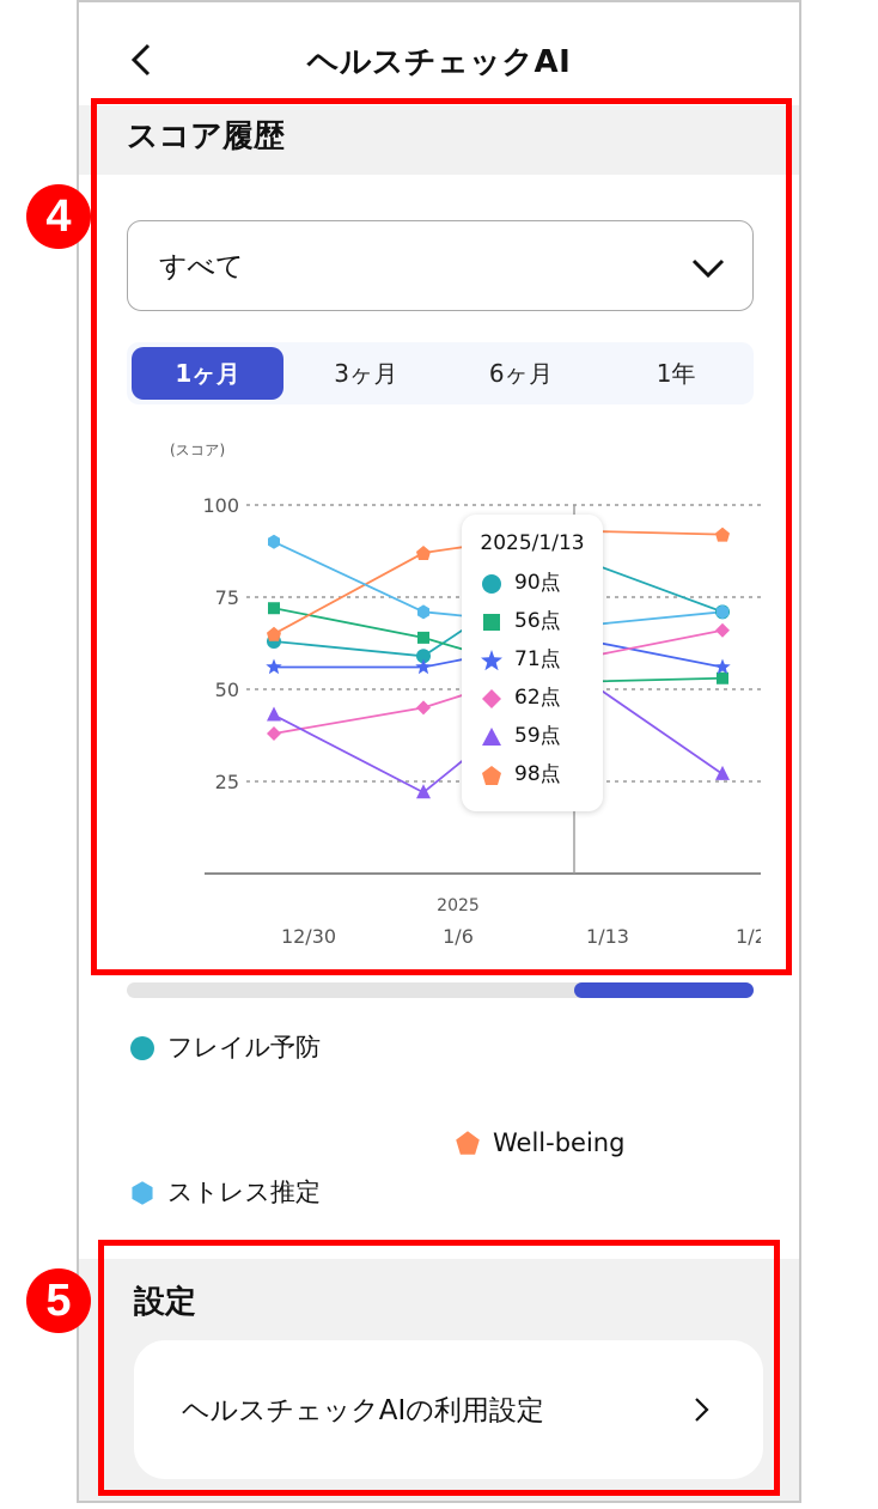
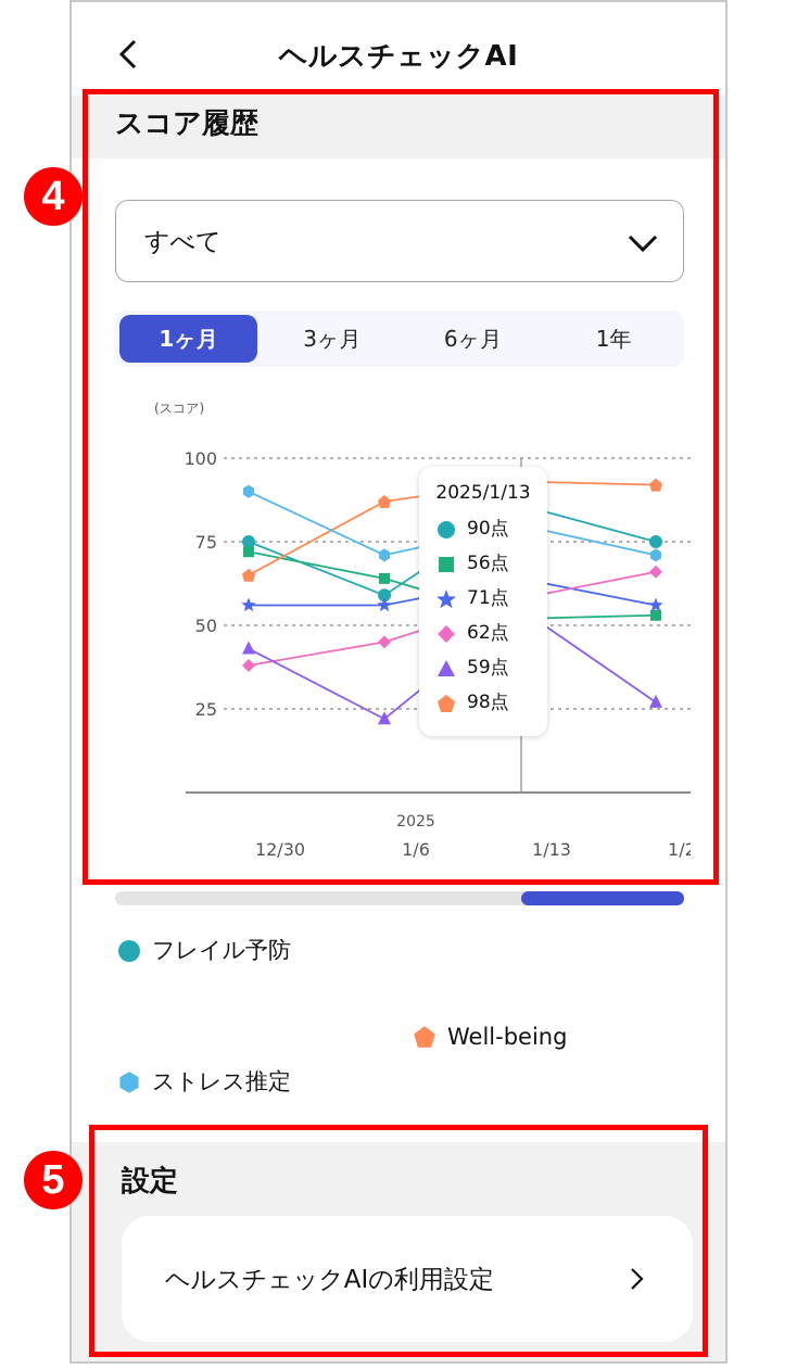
フレイル予防/12/30: 63 -> 75
ストレス推定/1/13: 67 -> 80
フレイル予防/1/20: 71 -> 75
